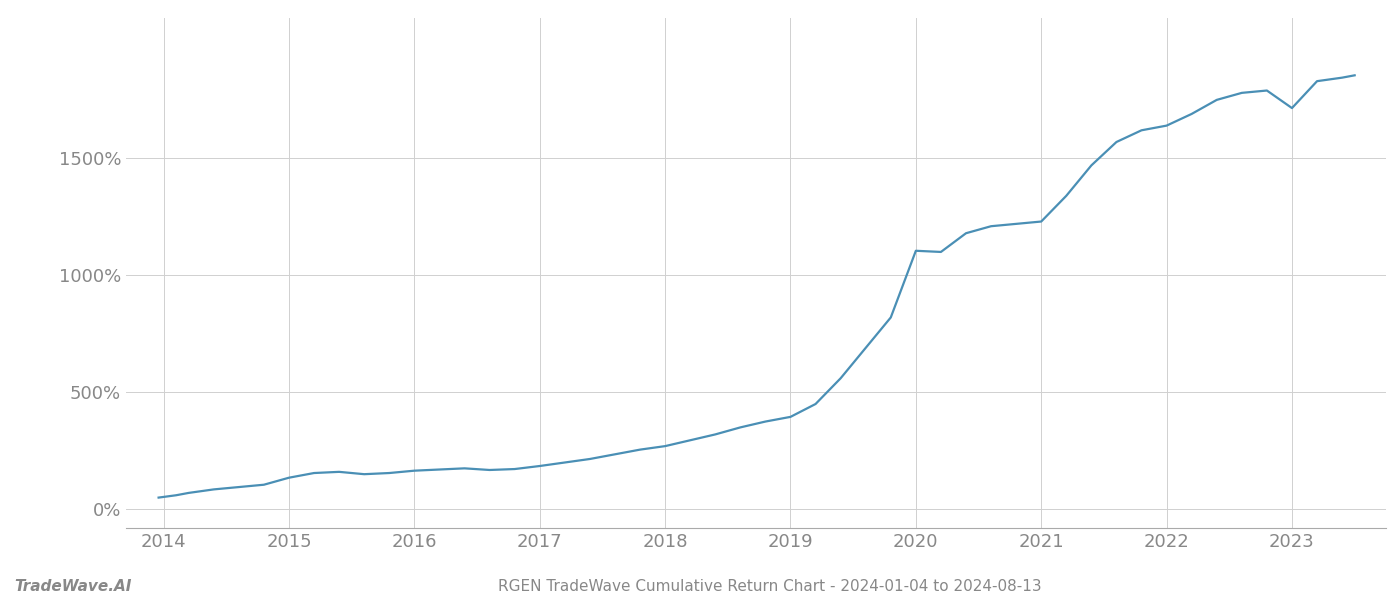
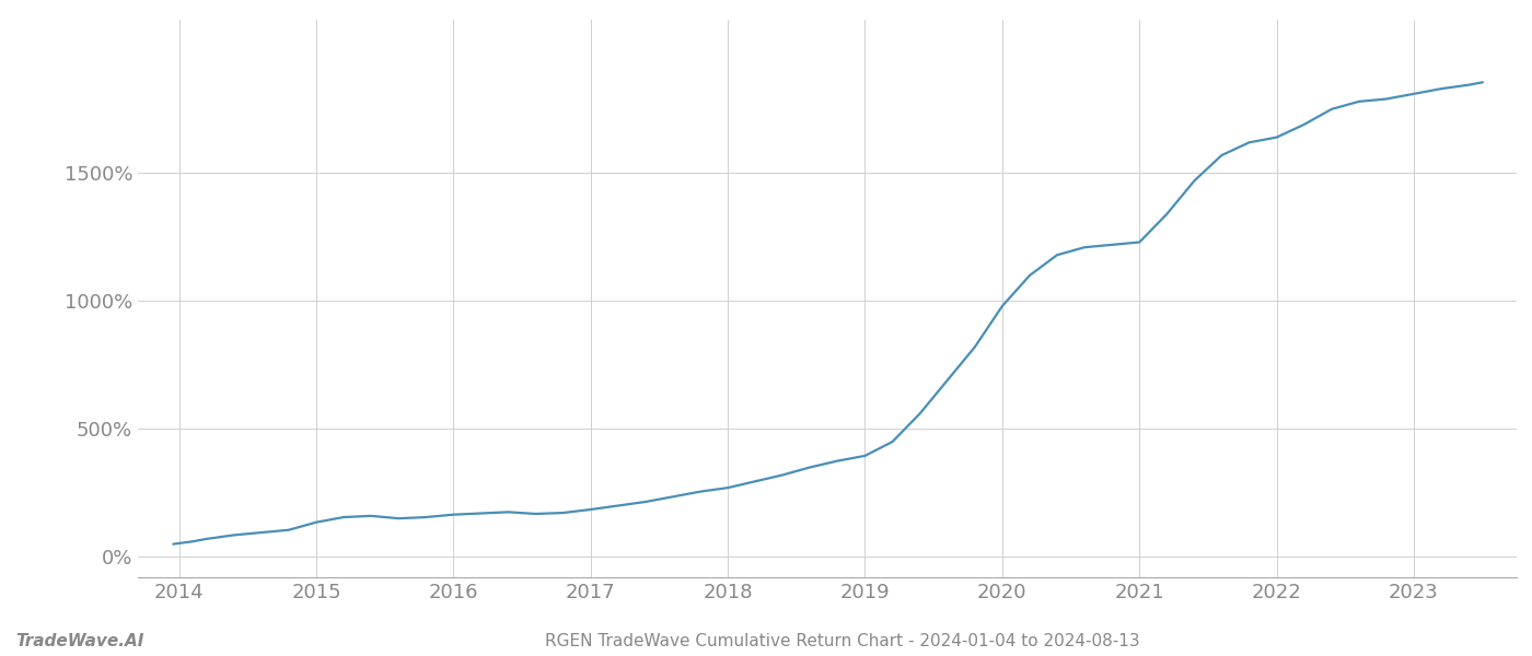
2020: 1105% -> 980%
2023: 1715% -> 1810%
